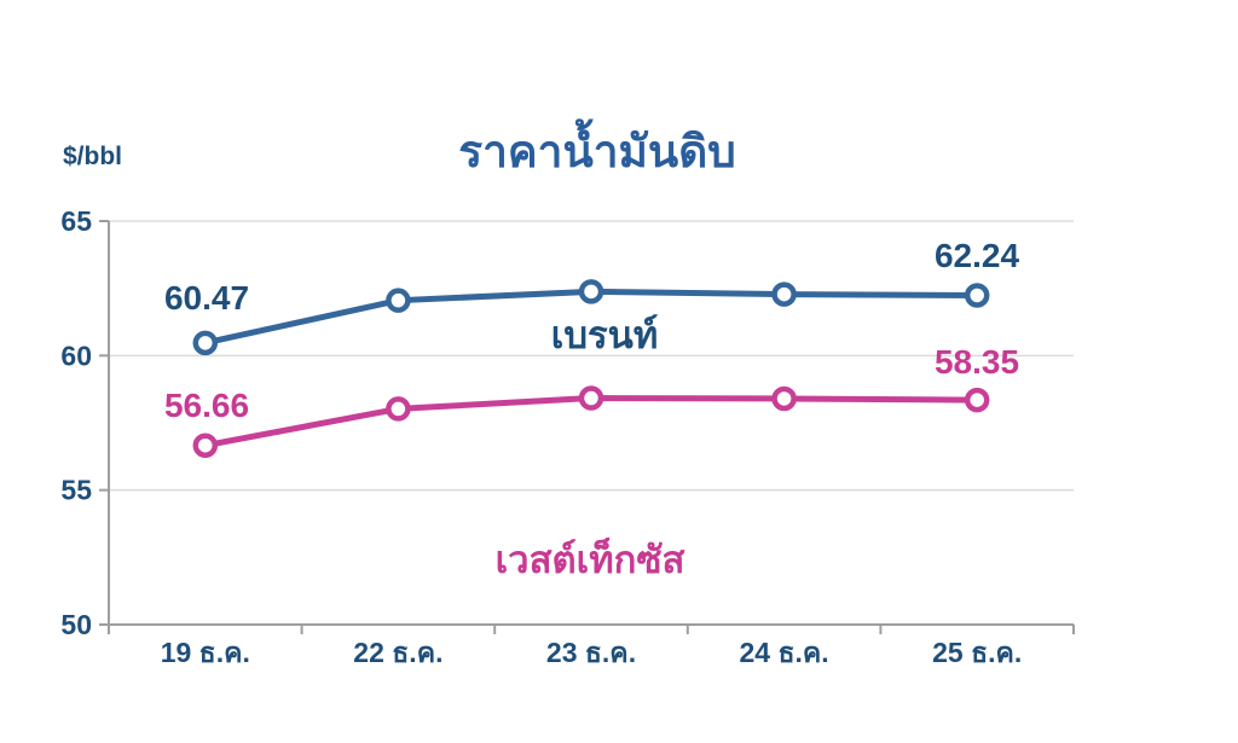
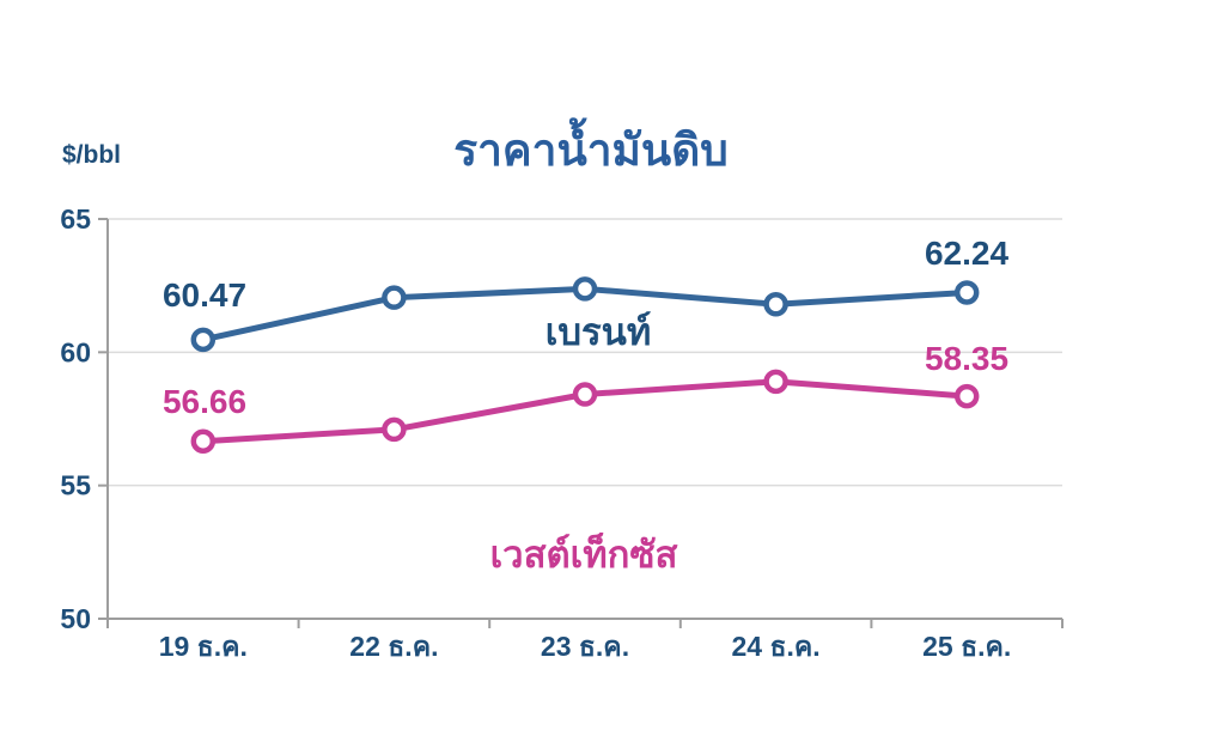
เวสต์เท็กซัส/22 ธ.ค.: 58.0 -> 57.1
เบรนท์/24 ธ.ค.: 62.3 -> 61.8
เวสต์เท็กซัส/24 ธ.ค.: 58.4 -> 58.9
